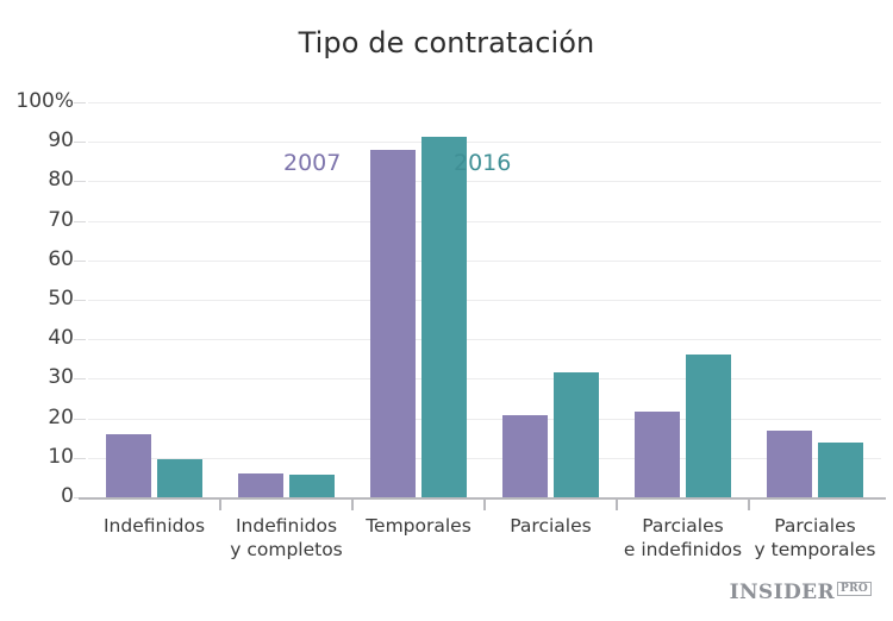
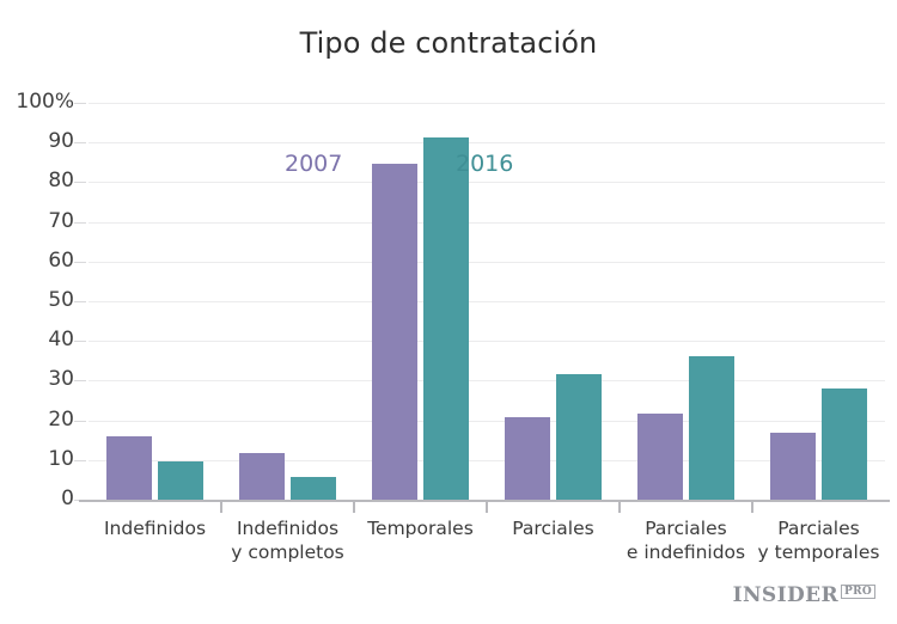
2007/Indefinidos y completos: 6% -> 12%
2007/Temporales: 88% -> 84%
2016/Parciales y temporales: 14% -> 28%
